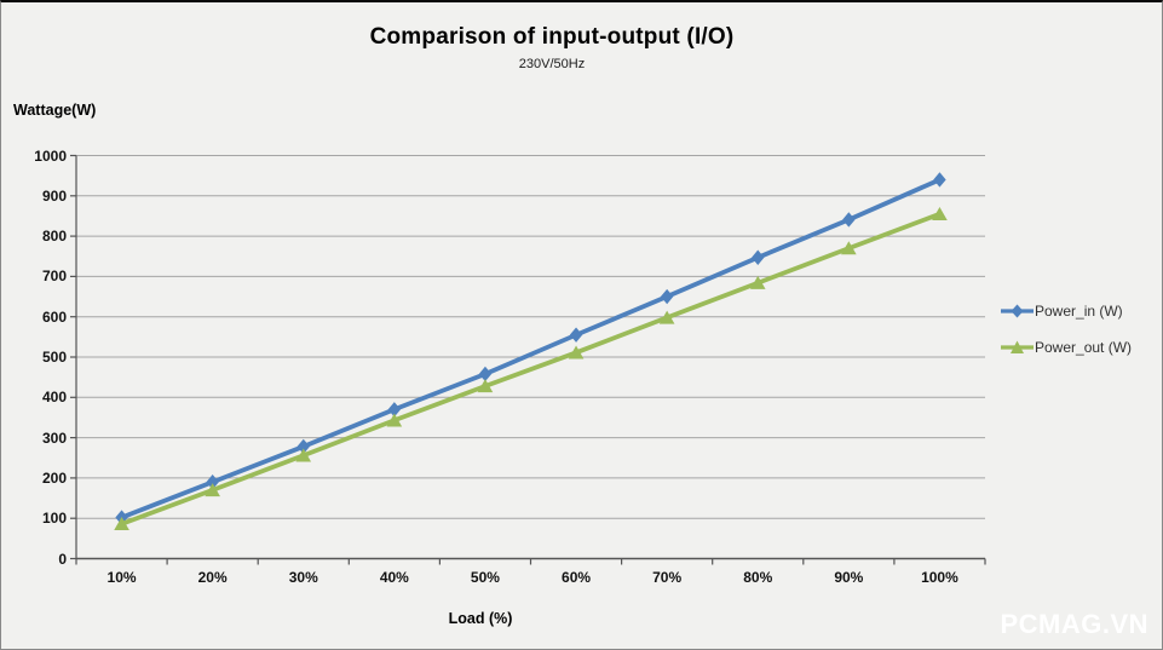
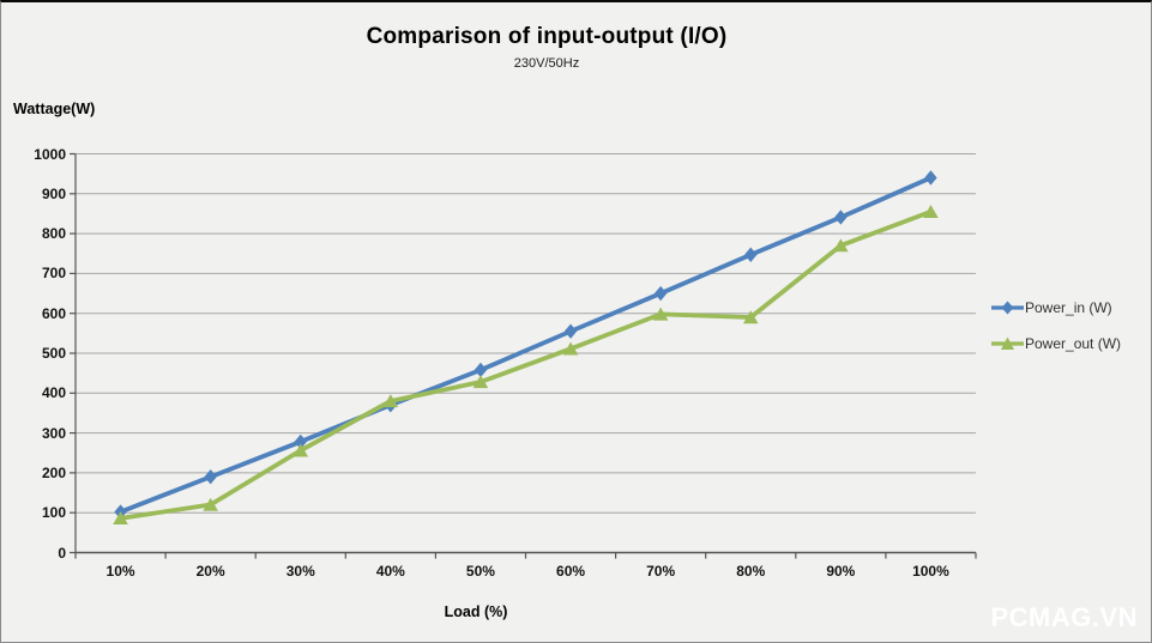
Power_out (W)/20%: 170 -> 120
Power_out (W)/40%: 340 -> 380
Power_out (W)/80%: 680 -> 590
